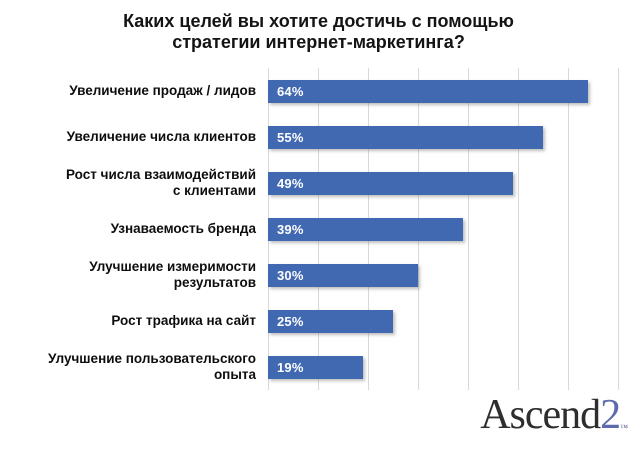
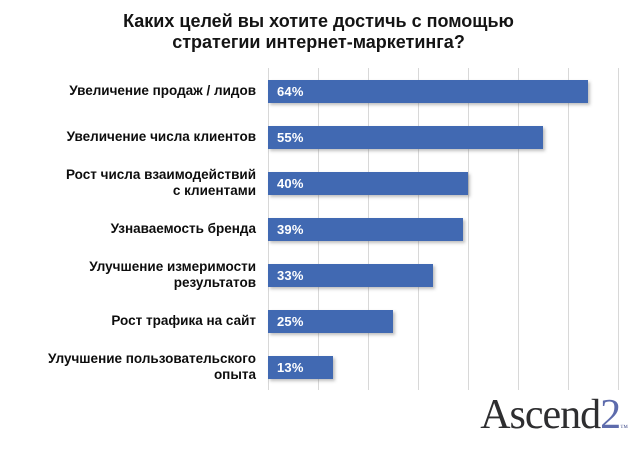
Рост числа взаимодействий с клиентами: 49% -> 40%
Улучшение измеримости результатов: 30% -> 33%
Улучшение пользовательского опыта: 19% -> 13%
